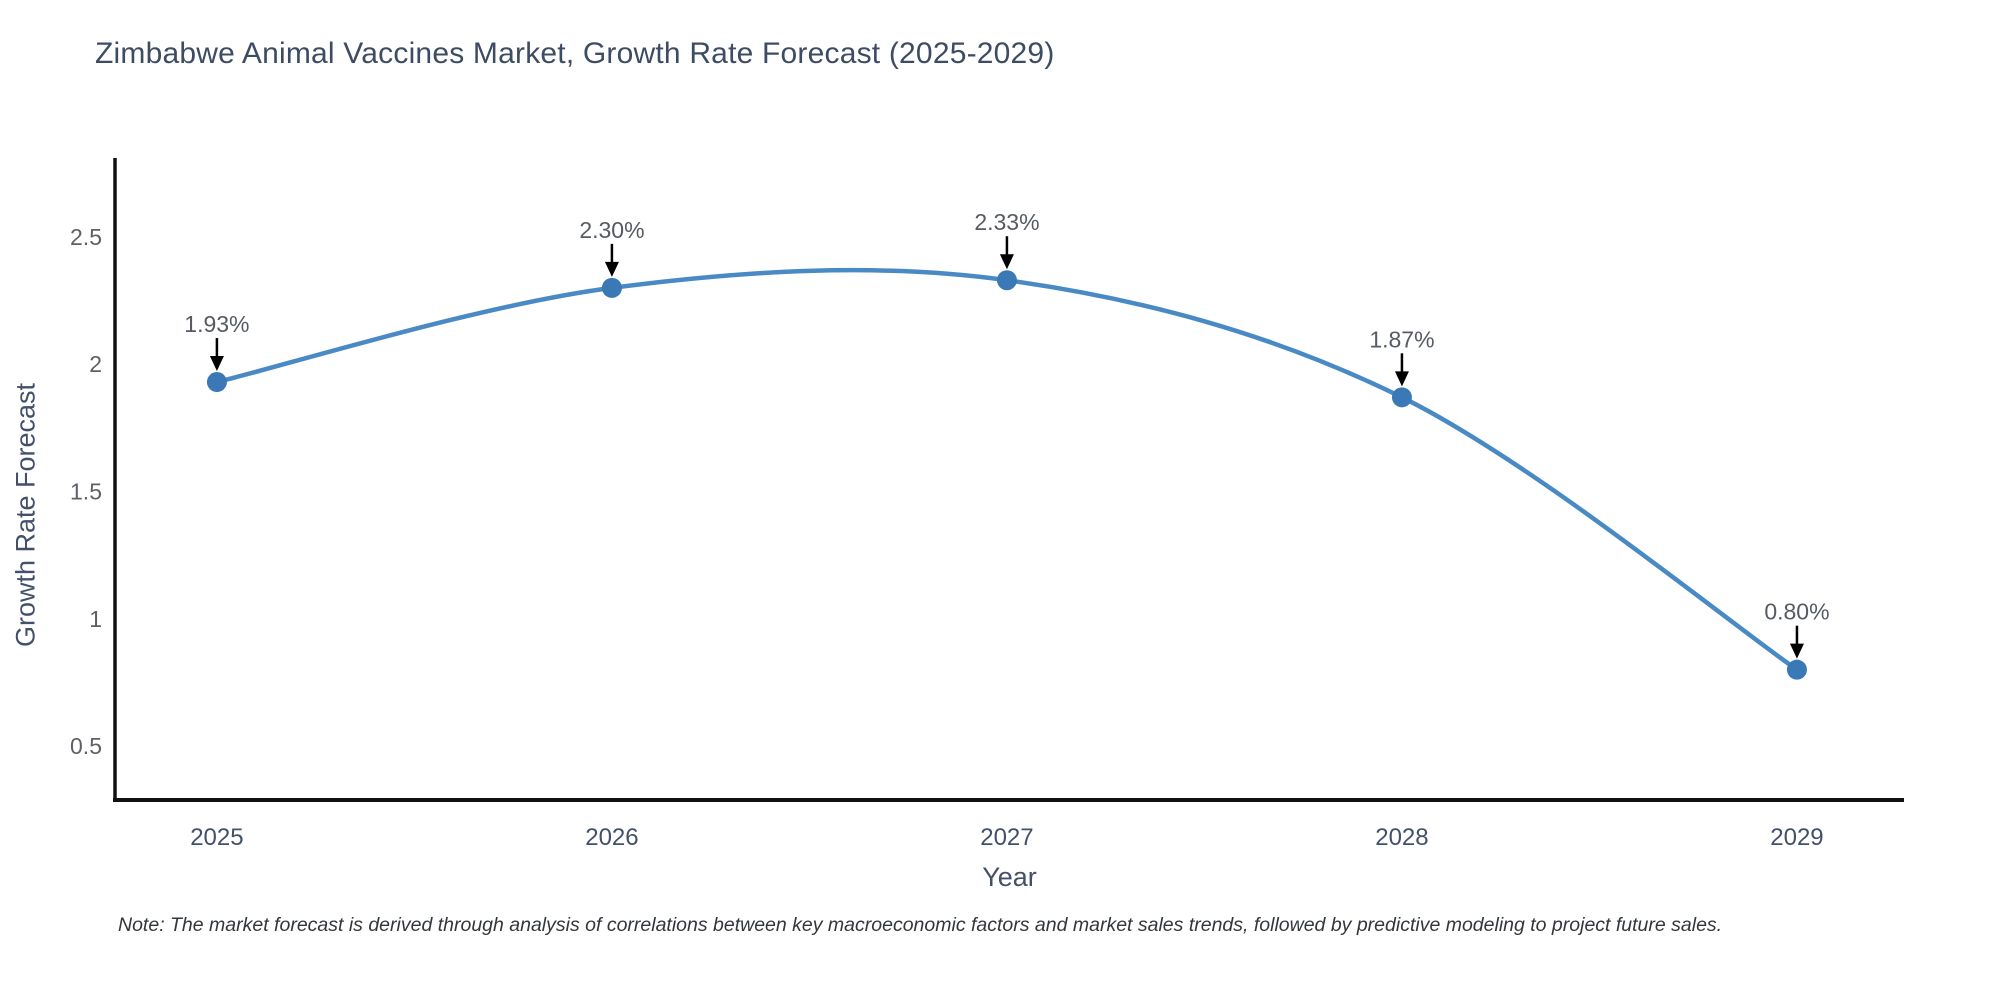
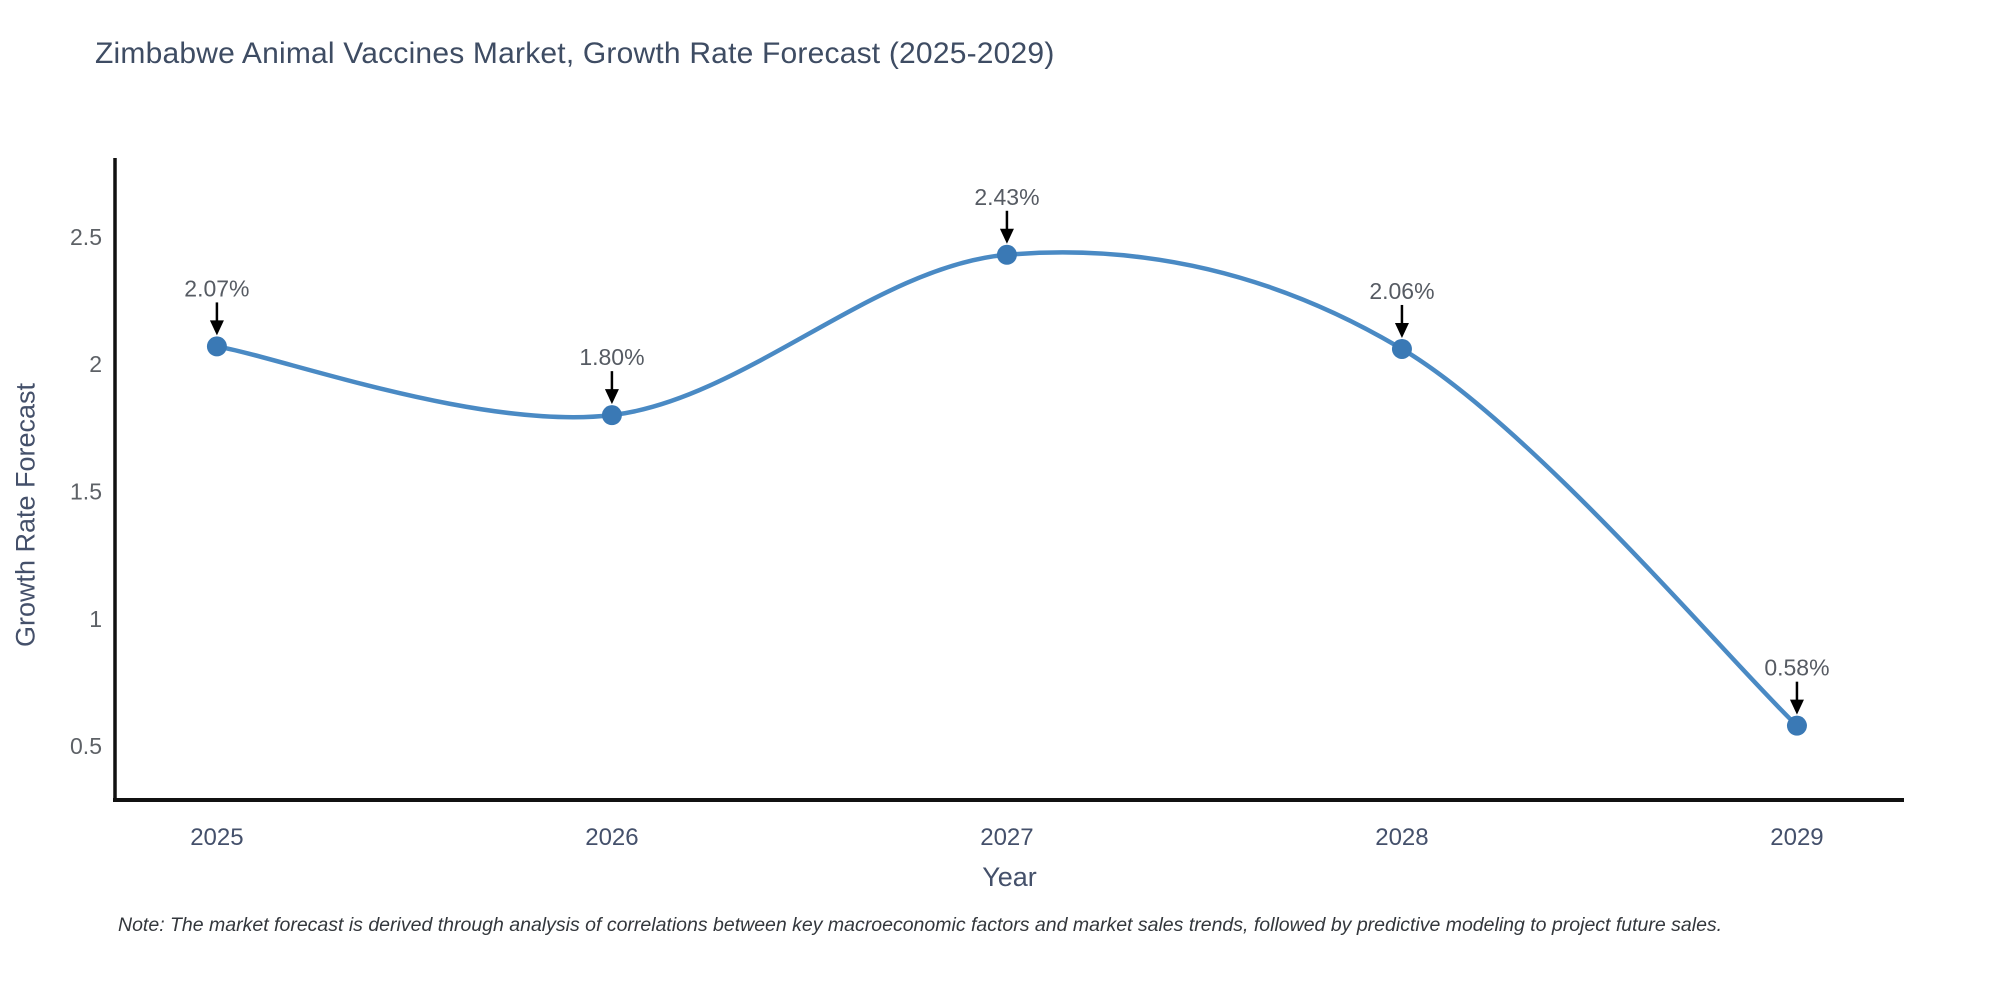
2025: 1.93% -> 2.07%
2026: 2.30% -> 1.80%
2027: 2.33% -> 2.43%
2028: 1.87% -> 2.06%
2029: 0.80% -> 0.58%
